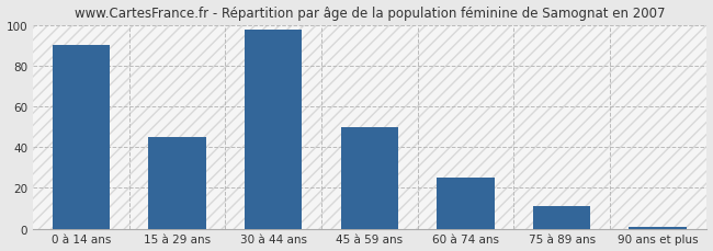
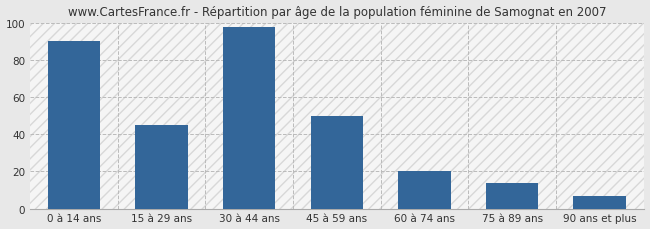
60 à 74 ans: 25 -> 20
75 à 89 ans: 11 -> 14
90 ans et plus: 1 -> 7
